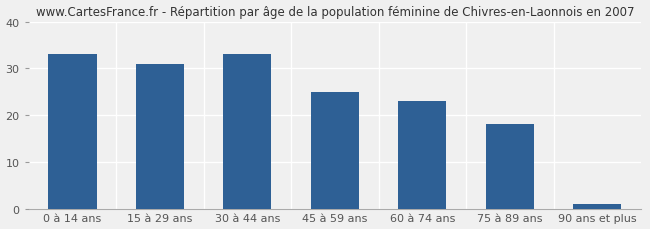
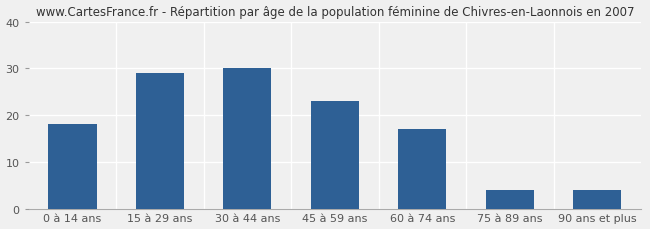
0 à 14 ans: 33 -> 18
15 à 29 ans: 31 -> 29
30 à 44 ans: 33 -> 30
45 à 59 ans: 25 -> 23
60 à 74 ans: 23 -> 17
75 à 89 ans: 18 -> 4
90 ans et plus: 1 -> 4
